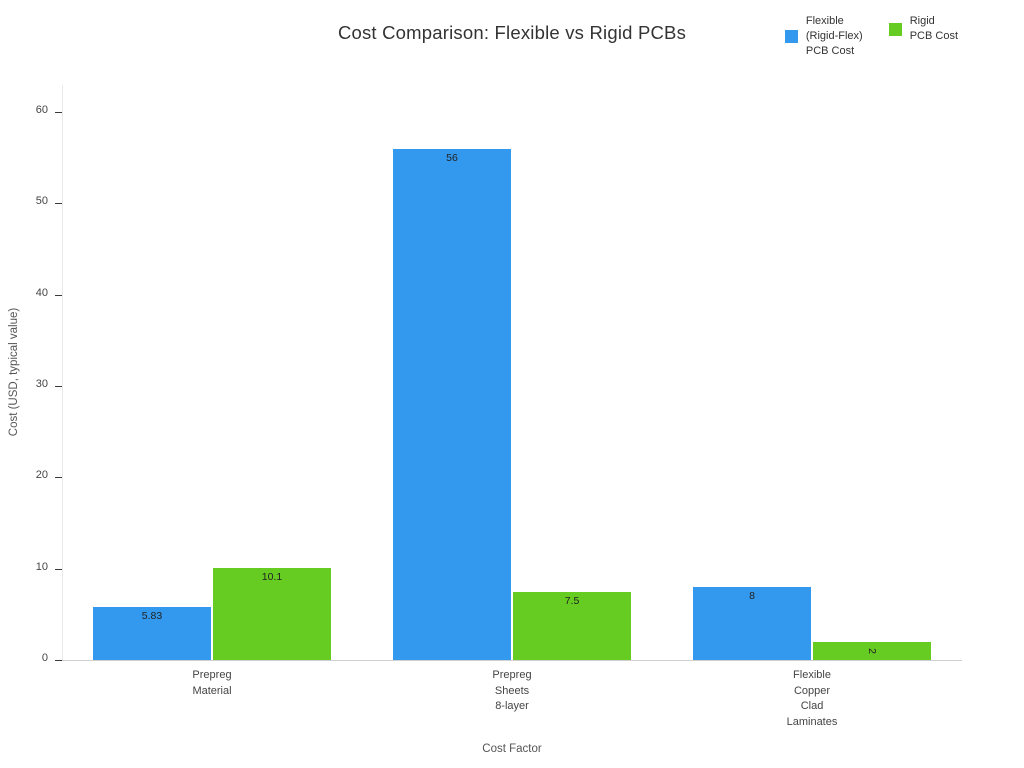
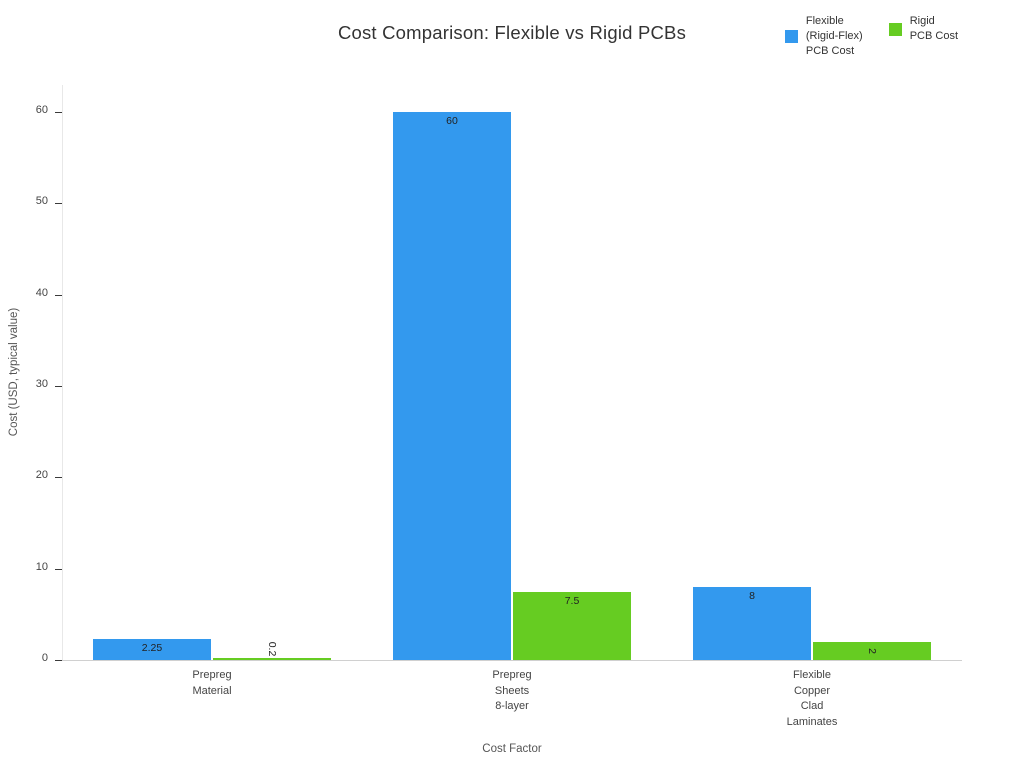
Flexible (Rigid-Flex) PCB Cost/Prepreg Material: 5.83 -> 2.25
Rigid PCB Cost/Prepreg Material: 10.1 -> 0.2
Flexible (Rigid-Flex) PCB Cost/Prepreg Sheets 8-layer: 56 -> 60
